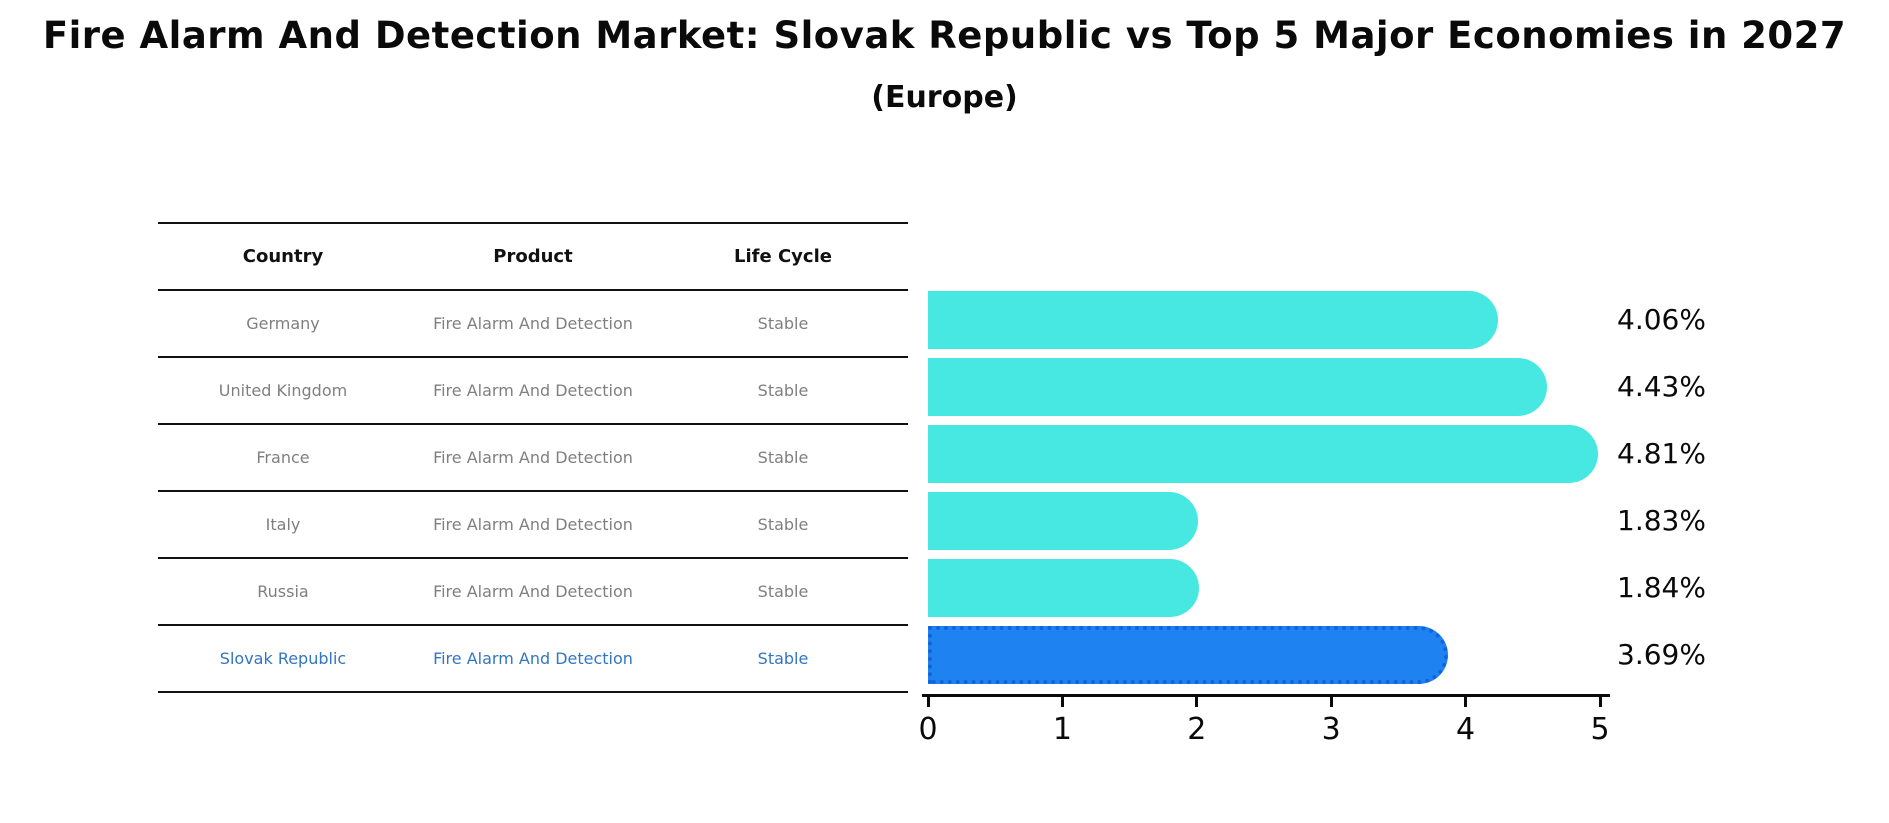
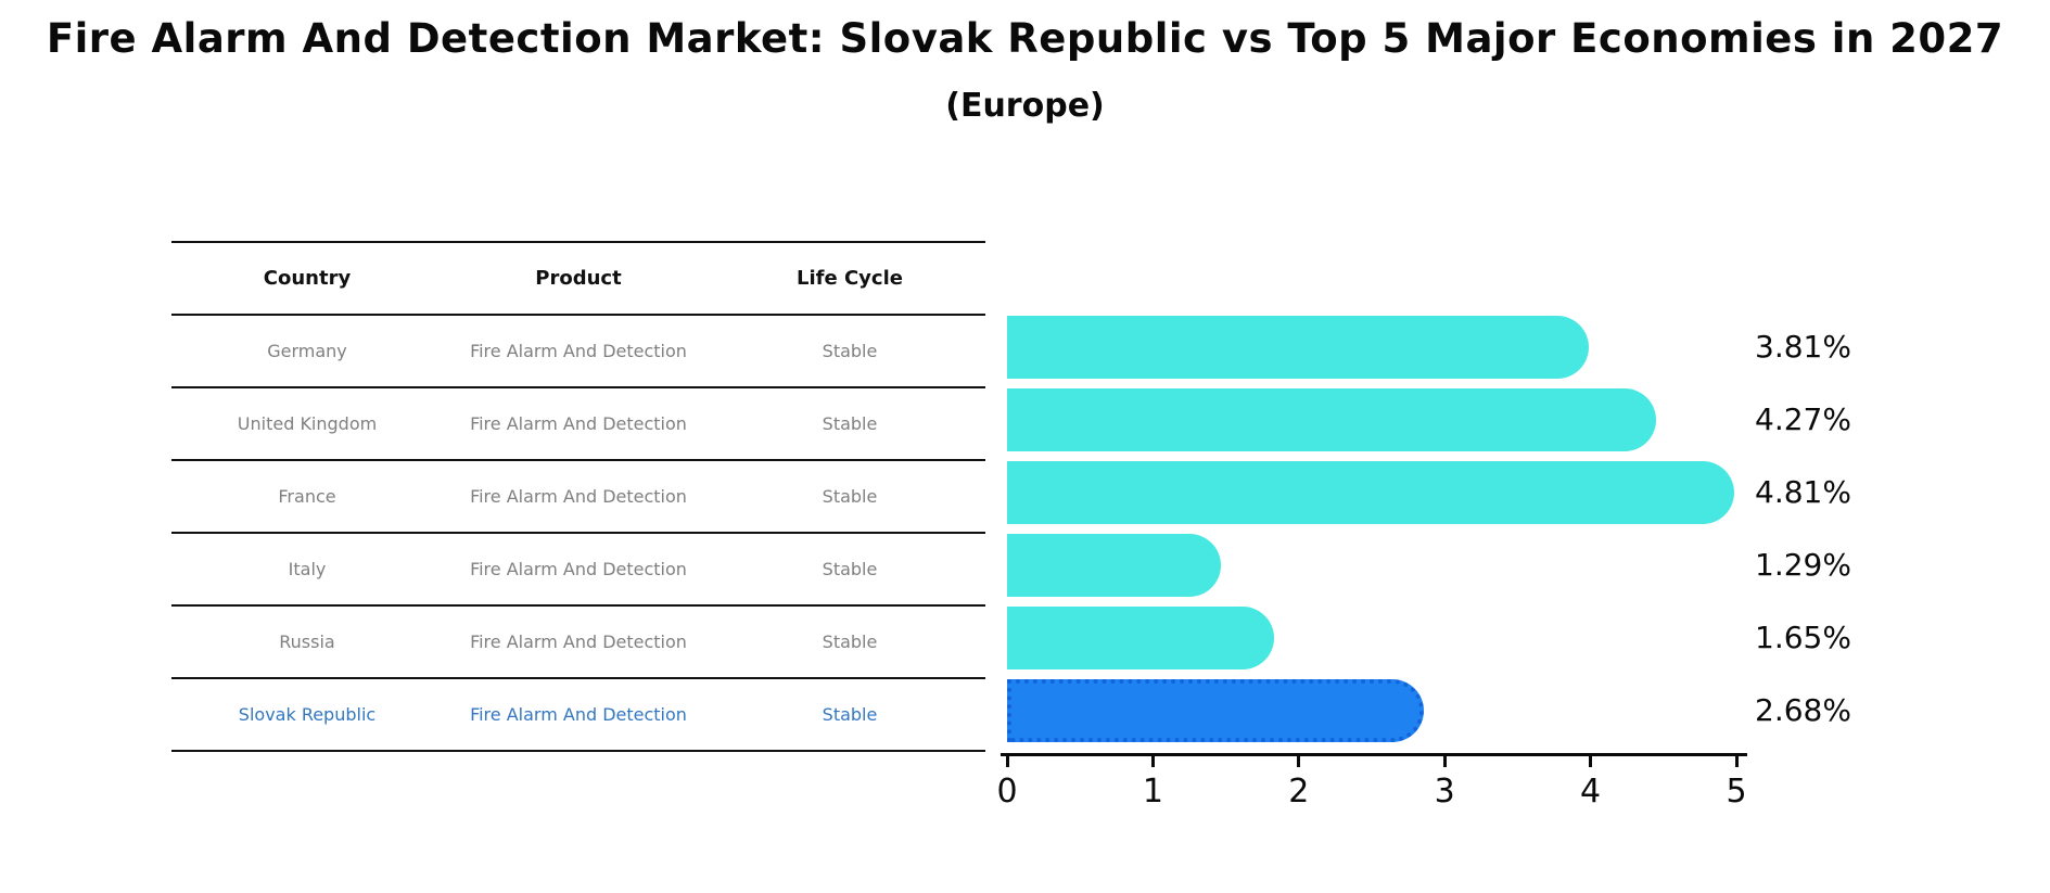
Germany: 4.06% -> 3.81%
United Kingdom: 4.43% -> 4.27%
Italy: 1.83% -> 1.29%
Russia: 1.84% -> 1.65%
Slovak Republic: 3.69% -> 2.68%
